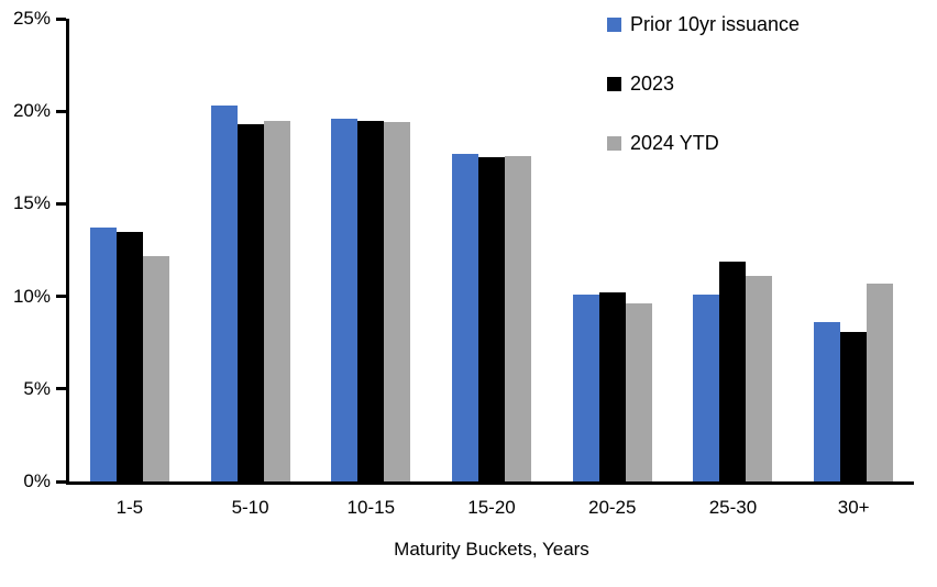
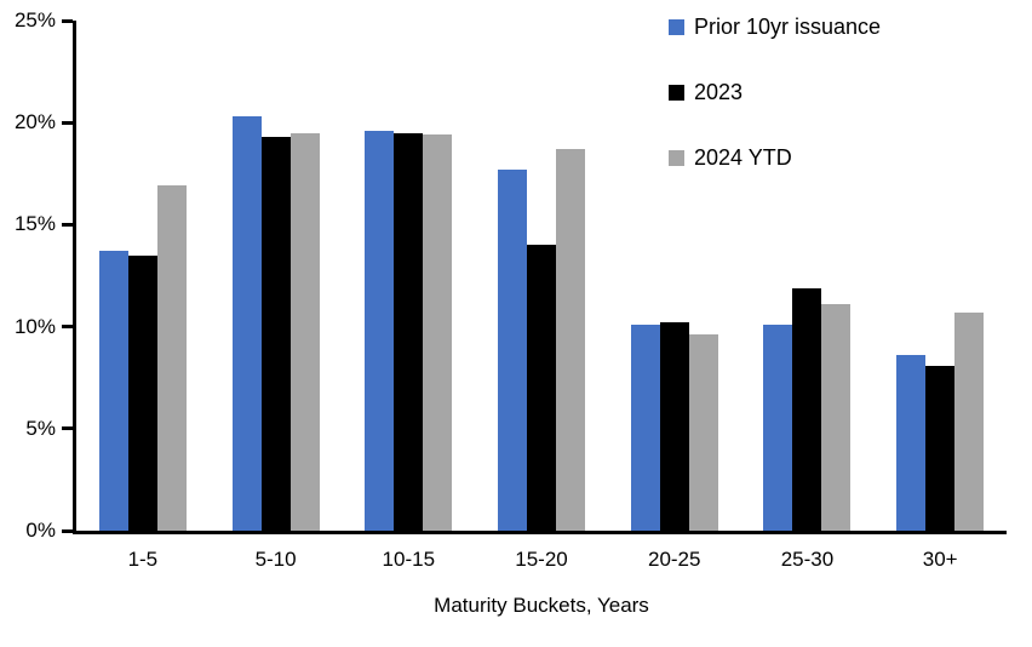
2024 YTD/1-5: 12.2% -> 16.9%
2023/15-20: 17.5% -> 14.0%
2024 YTD/15-20: 17.6% -> 18.7%
